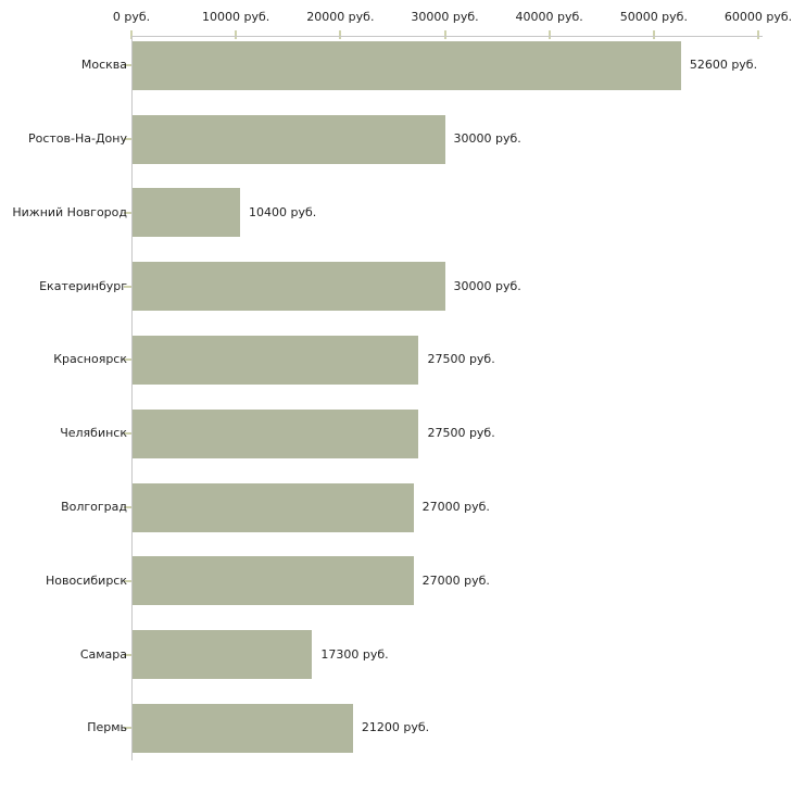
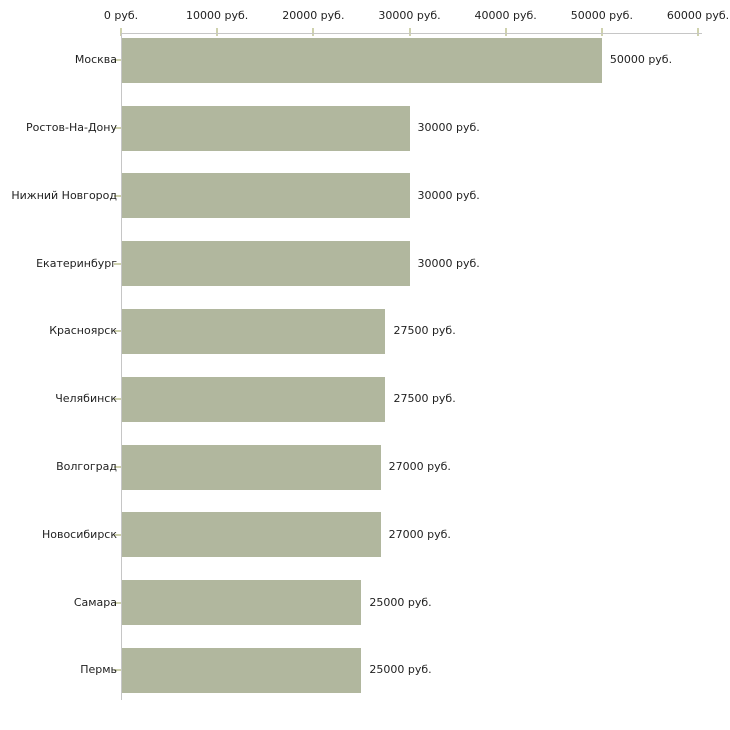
Москва: 52600 -> 50000
Нижний Новгород: 10400 -> 30000
Самара: 17300 -> 25000
Пермь: 21200 -> 25000
